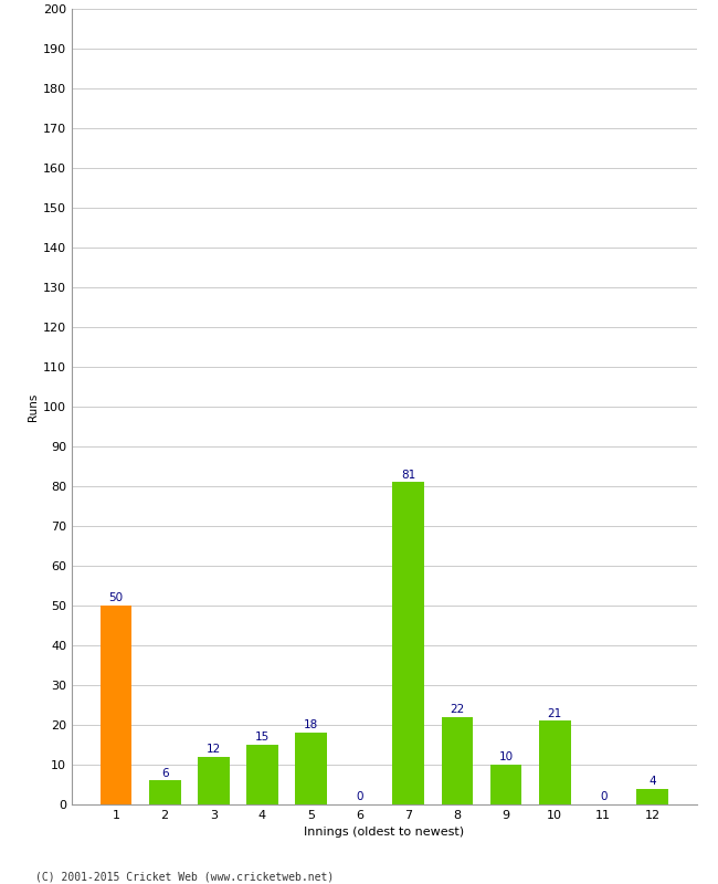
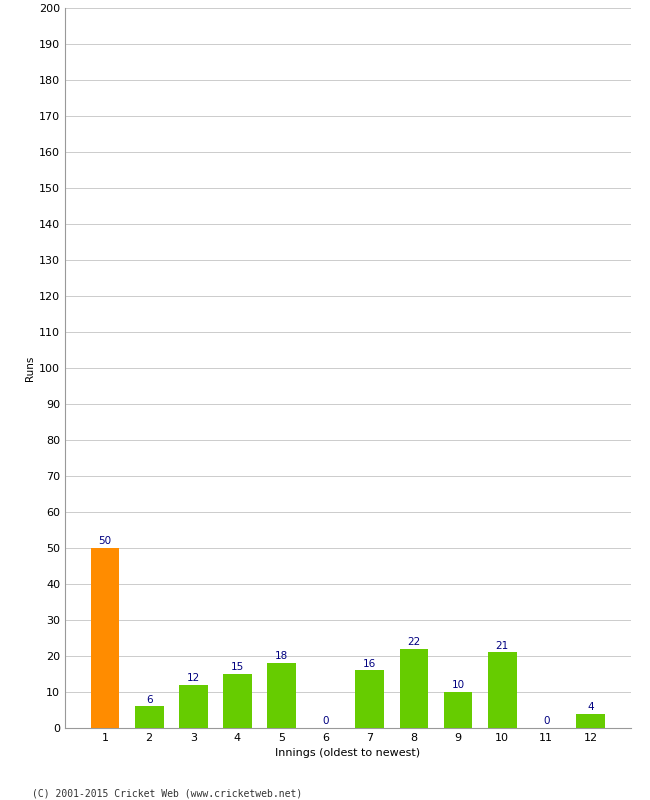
7: 81 -> 16
